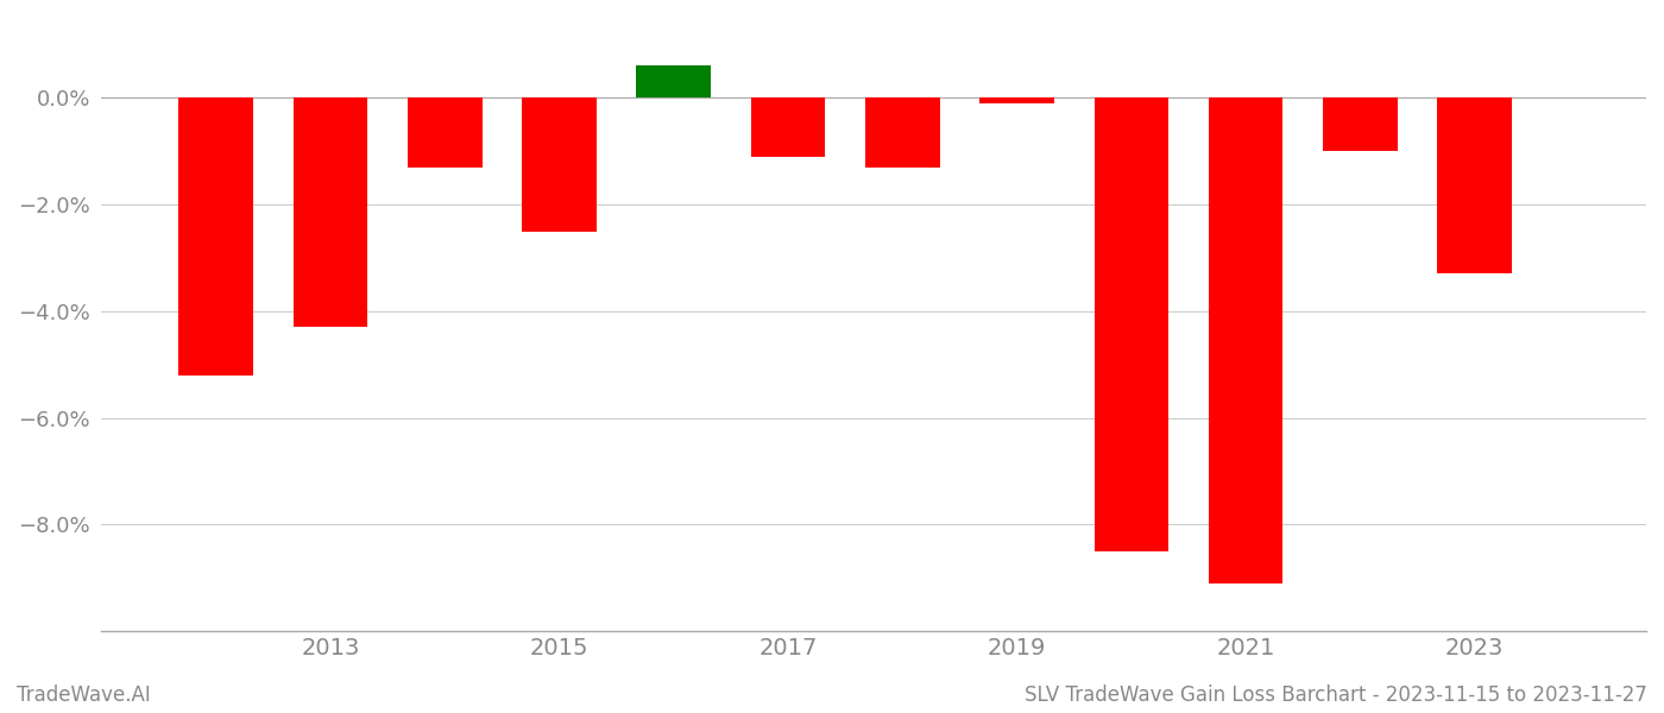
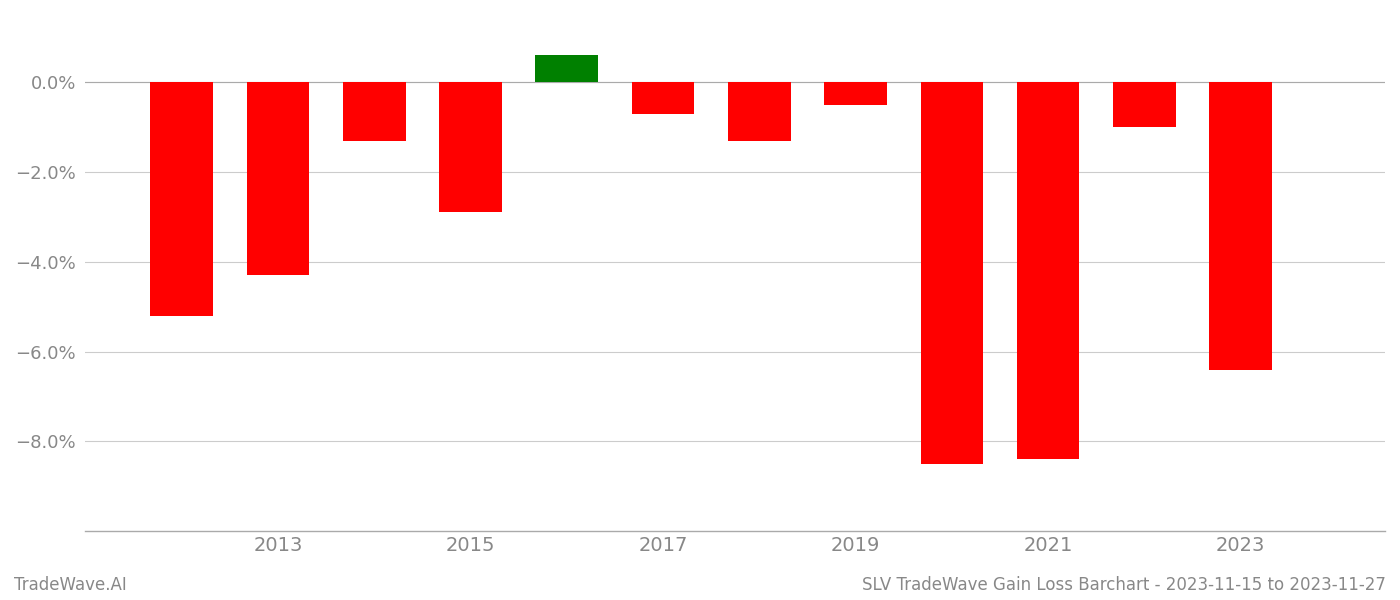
2015: -2.5% -> -2.9%
2017: -1.1% -> -0.7%
2019: -0.1% -> -0.5%
2021: -9.1% -> -8.4%
2023: -3.3% -> -6.4%
